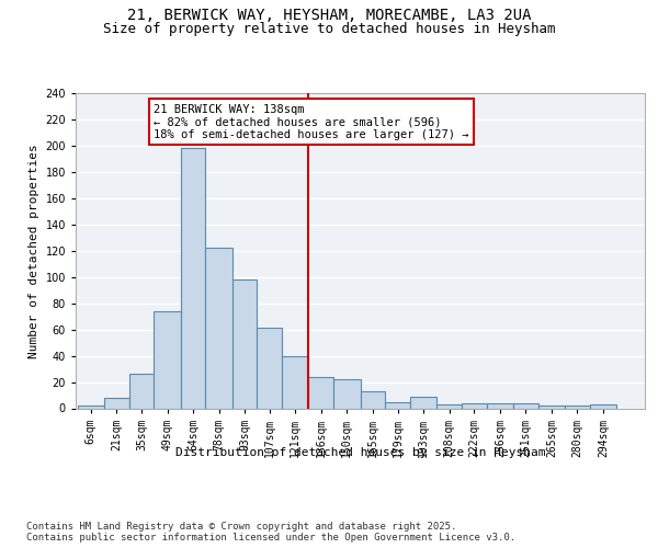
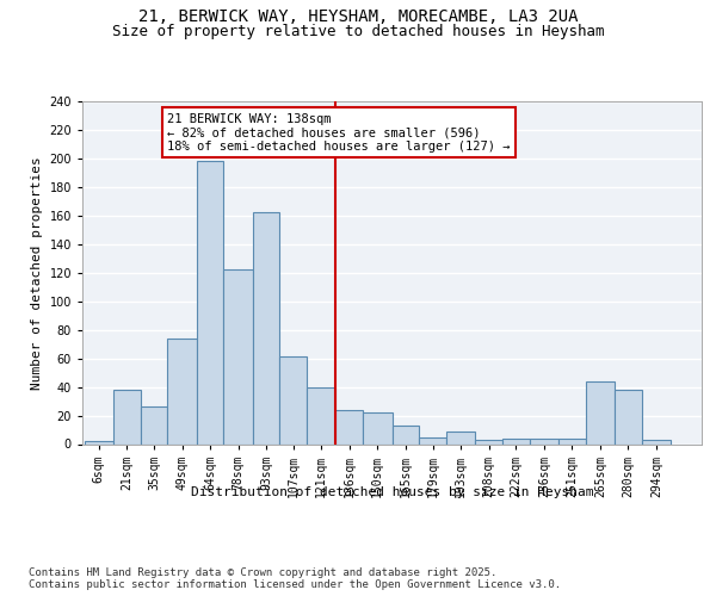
21sqm: 8 -> 38
93sqm: 98 -> 162
265sqm: 2 -> 44
280sqm: 2 -> 38
